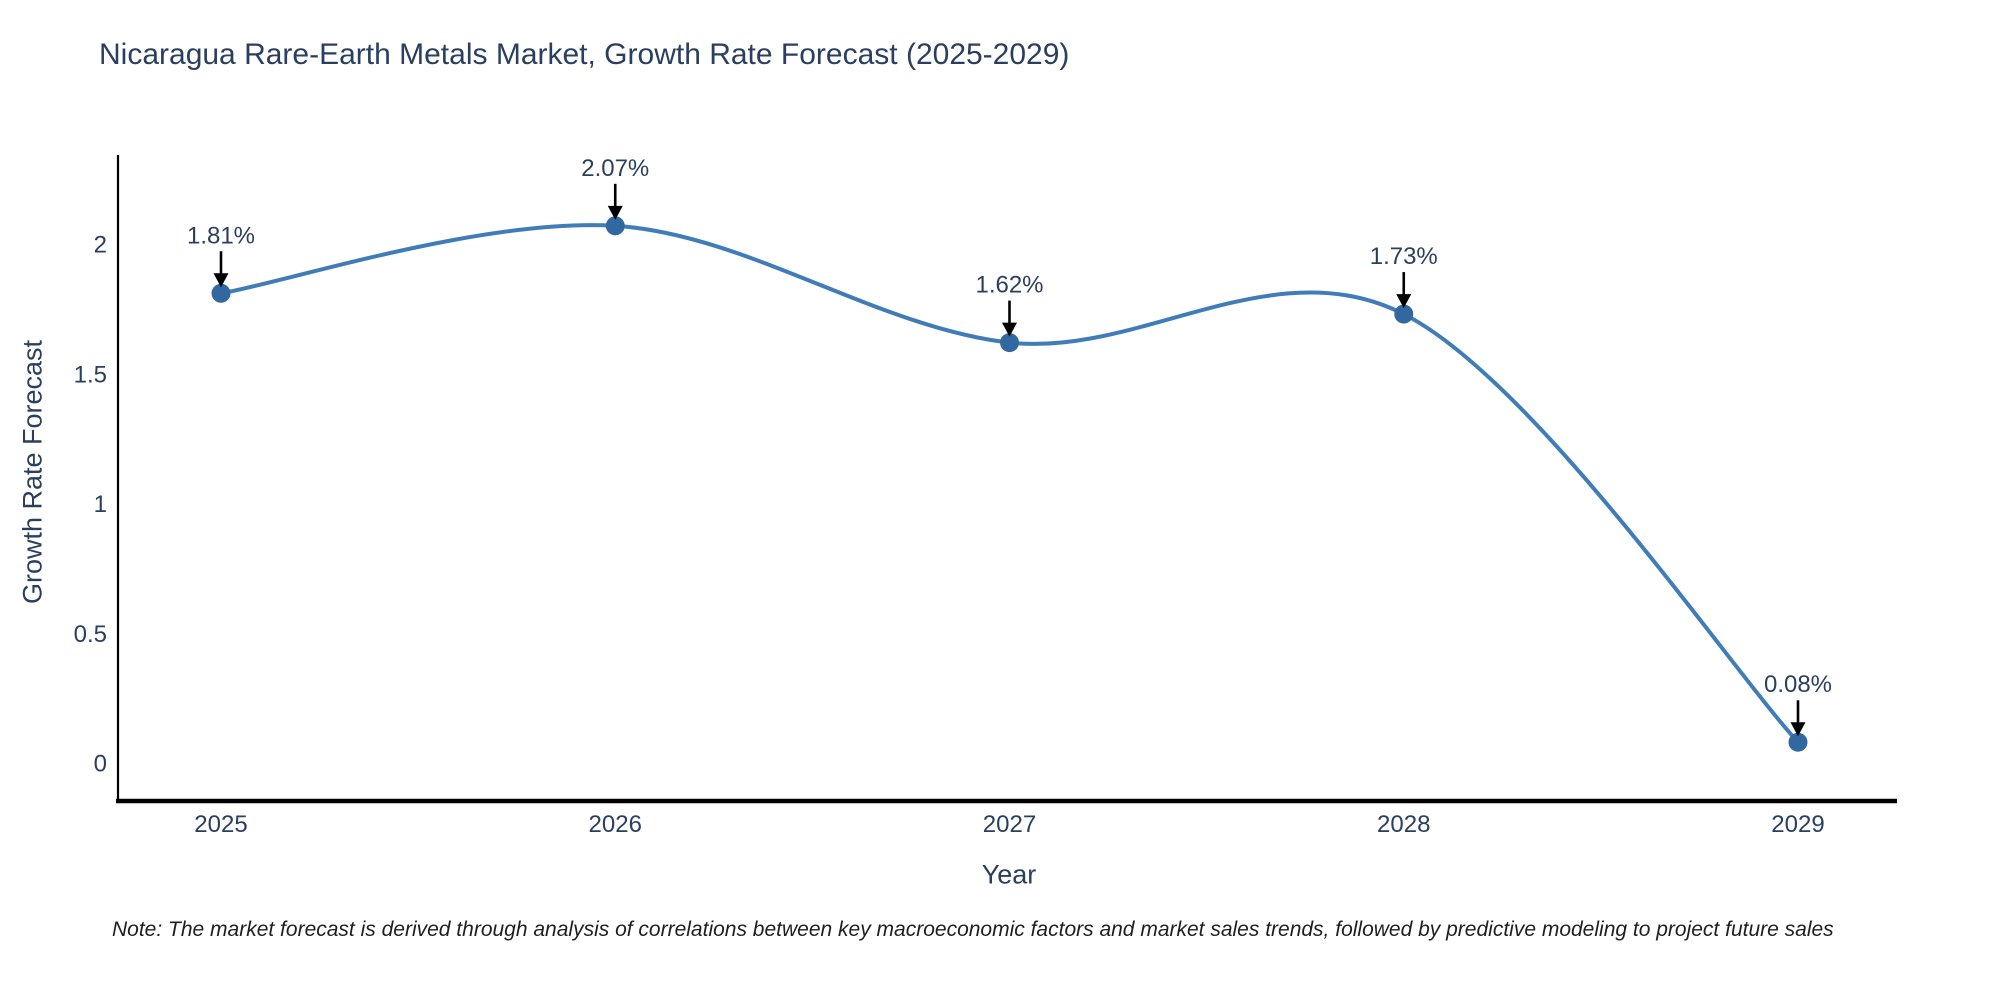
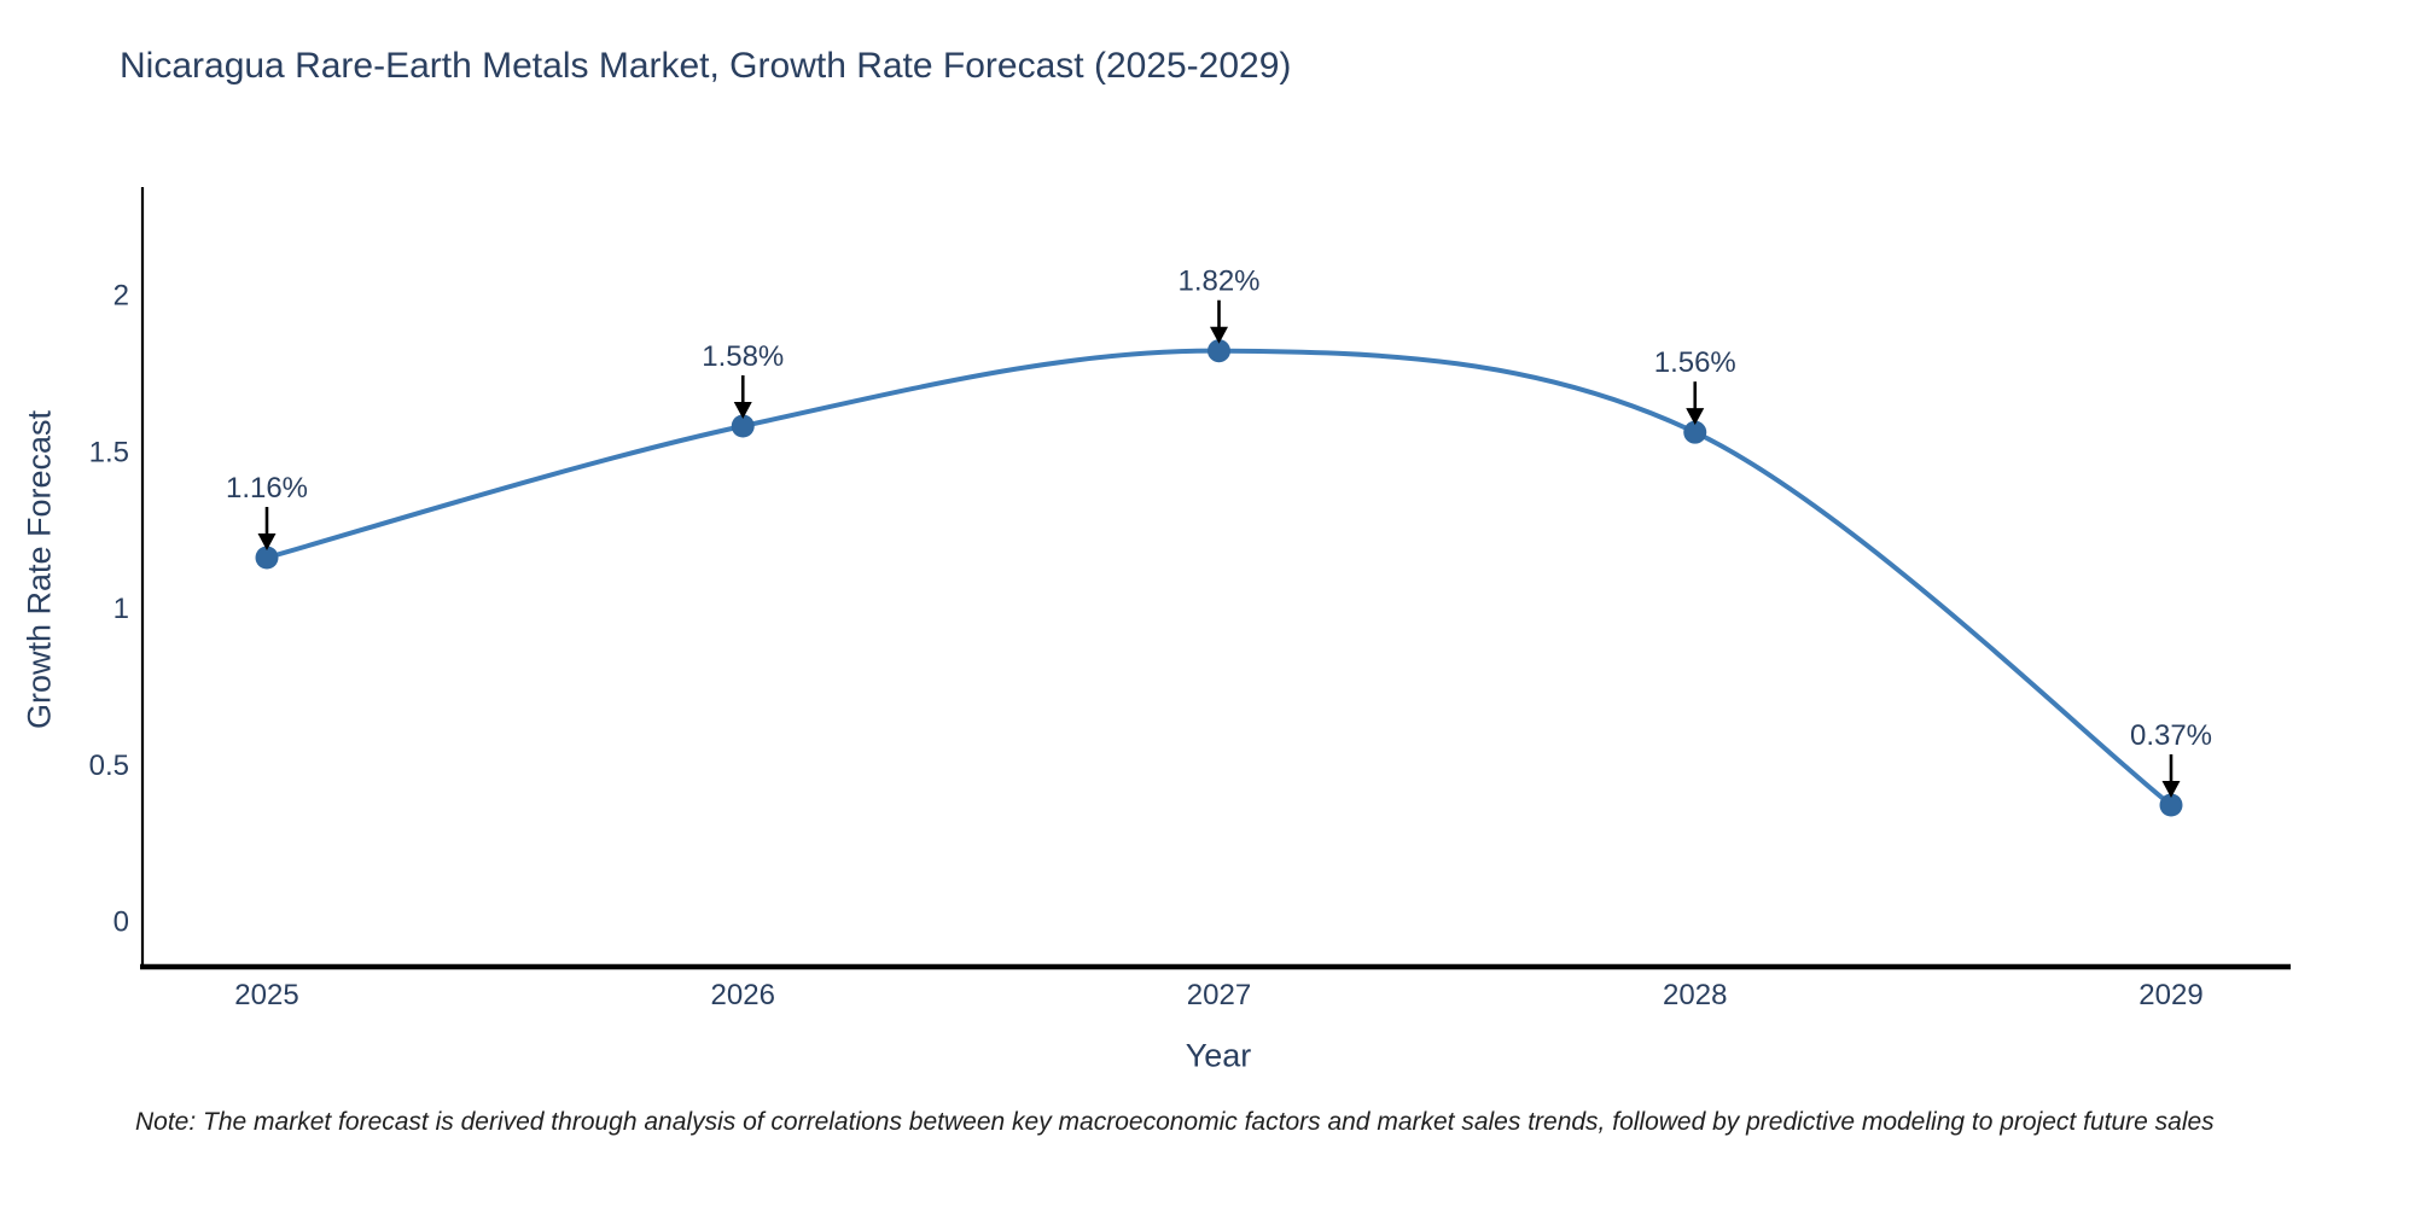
2025: 1.81% -> 1.16%
2026: 2.07% -> 1.58%
2027: 1.62% -> 1.82%
2028: 1.73% -> 1.56%
2029: 0.08% -> 0.37%
